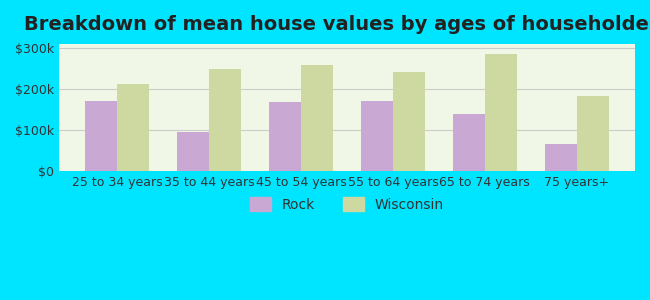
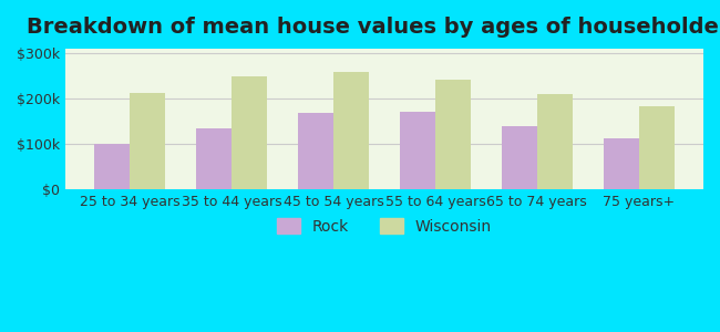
Rock/25 to 34 years: $170k -> $100k
Rock/35 to 44 years: $95k -> $135k
Wisconsin/65 to 74 years: $285k -> $210k
Rock/75 years+: $65k -> $112k
